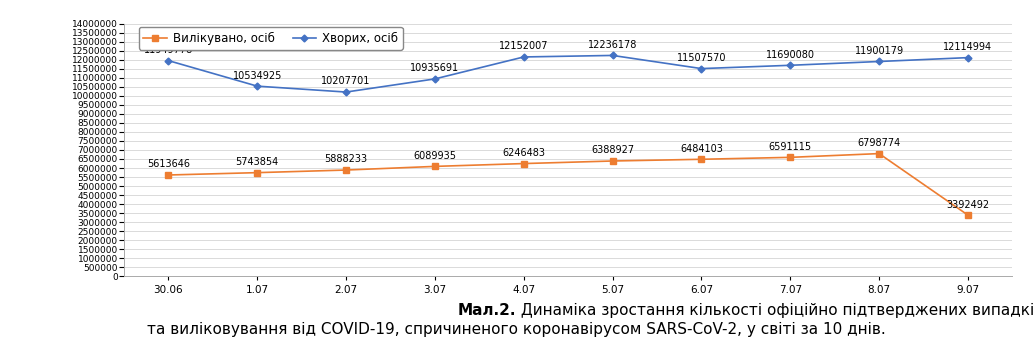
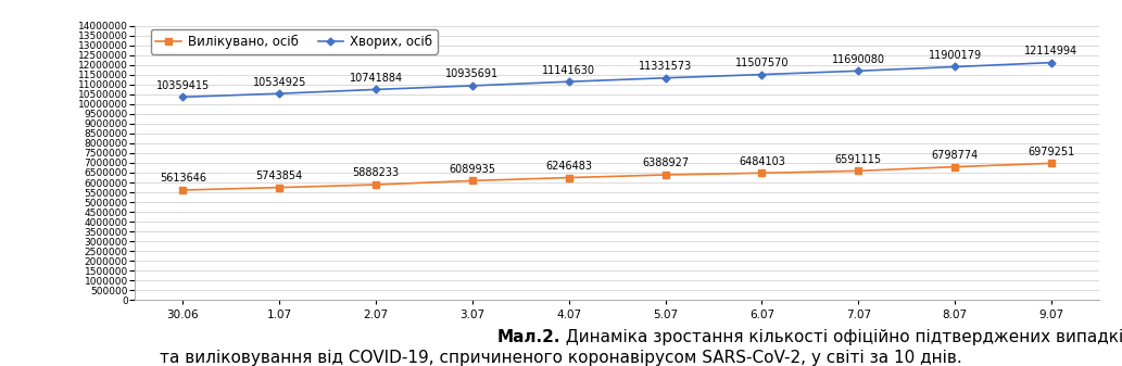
Хворих, осіб/30.06: 11949778 -> 10359415
Хворих, осіб/2.07: 10207701 -> 10741884
Хворих, осіб/4.07: 12152007 -> 11141630
Хворих, осіб/5.07: 12236178 -> 11331573
Вилікувано, осіб/9.07: 3392492 -> 6979251
